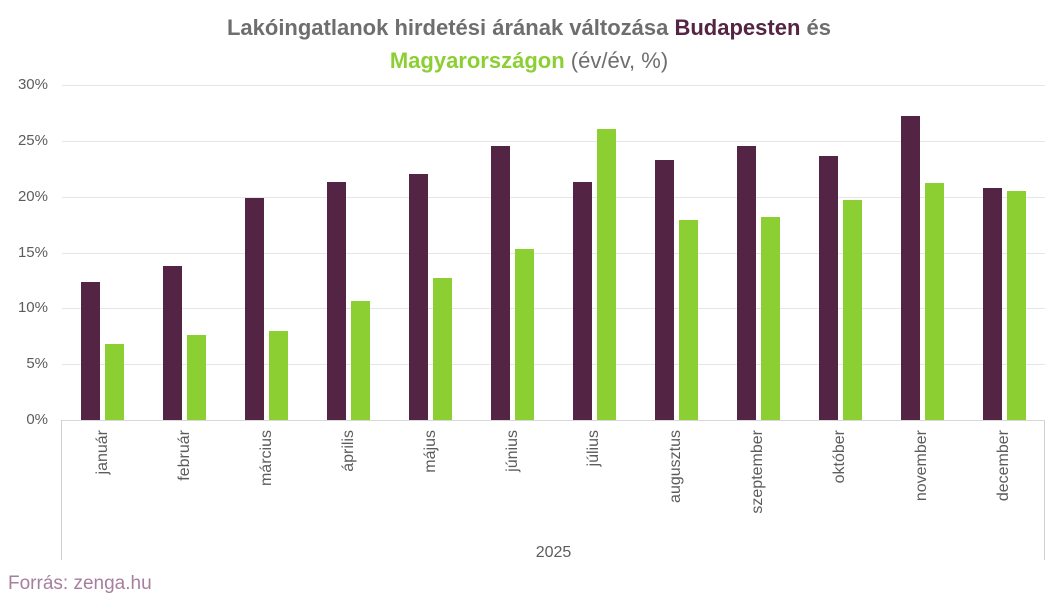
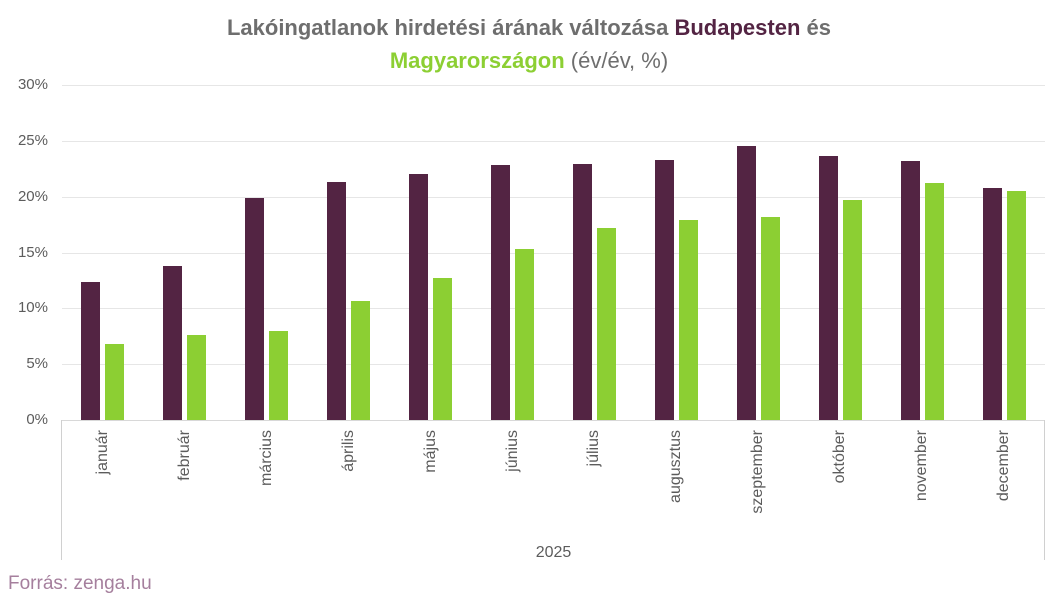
Budapesten/június: 24.5% -> 22.8%
Budapesten/július: 21.3% -> 22.9%
Magyarországon/július: 26.1% -> 17.2%
Budapesten/november: 27.2% -> 23.2%
